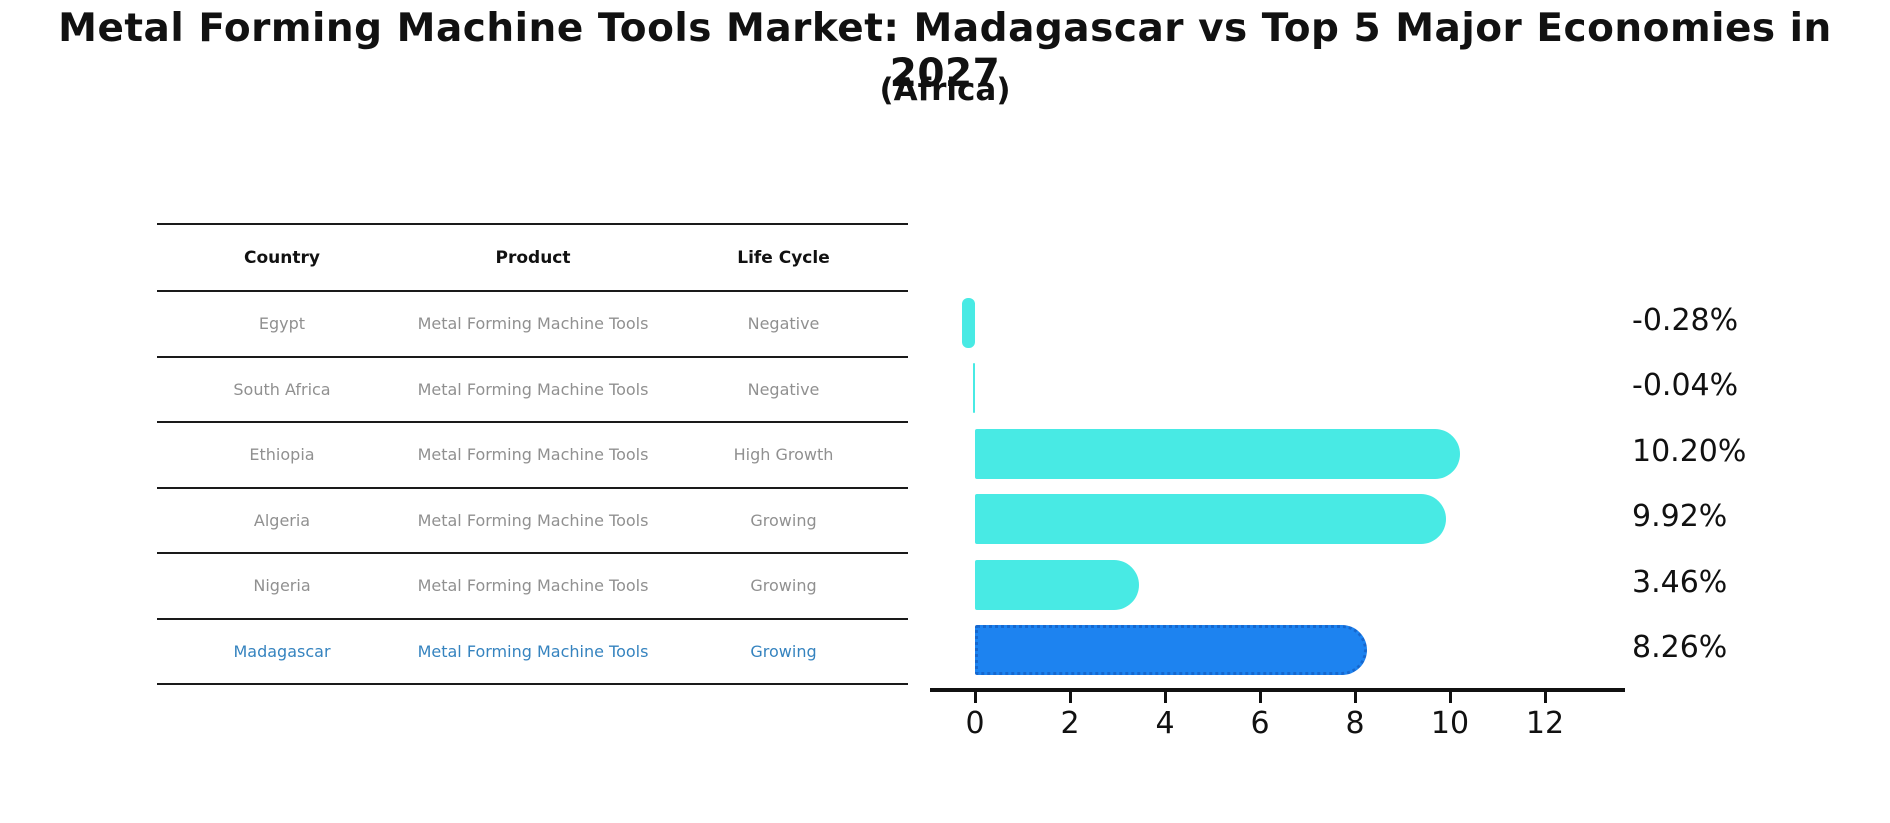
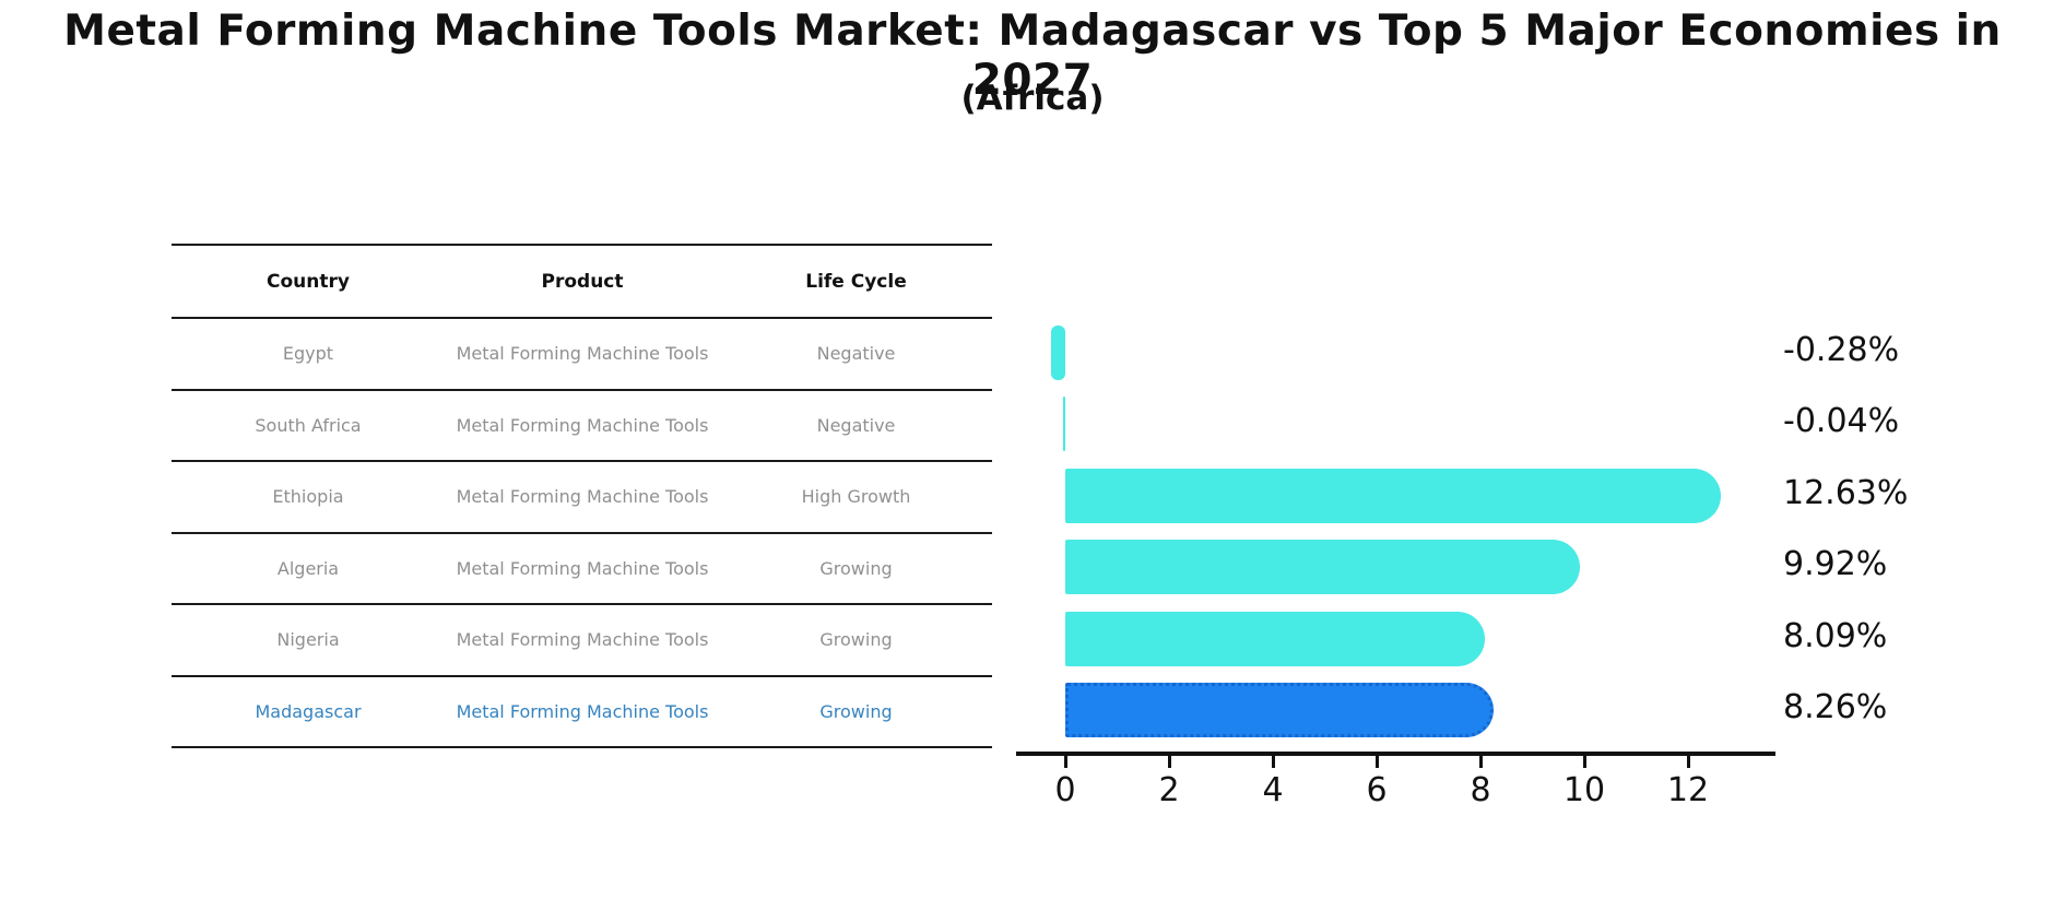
Ethiopia: 10.20% -> 12.63%
Nigeria: 3.46% -> 8.09%
